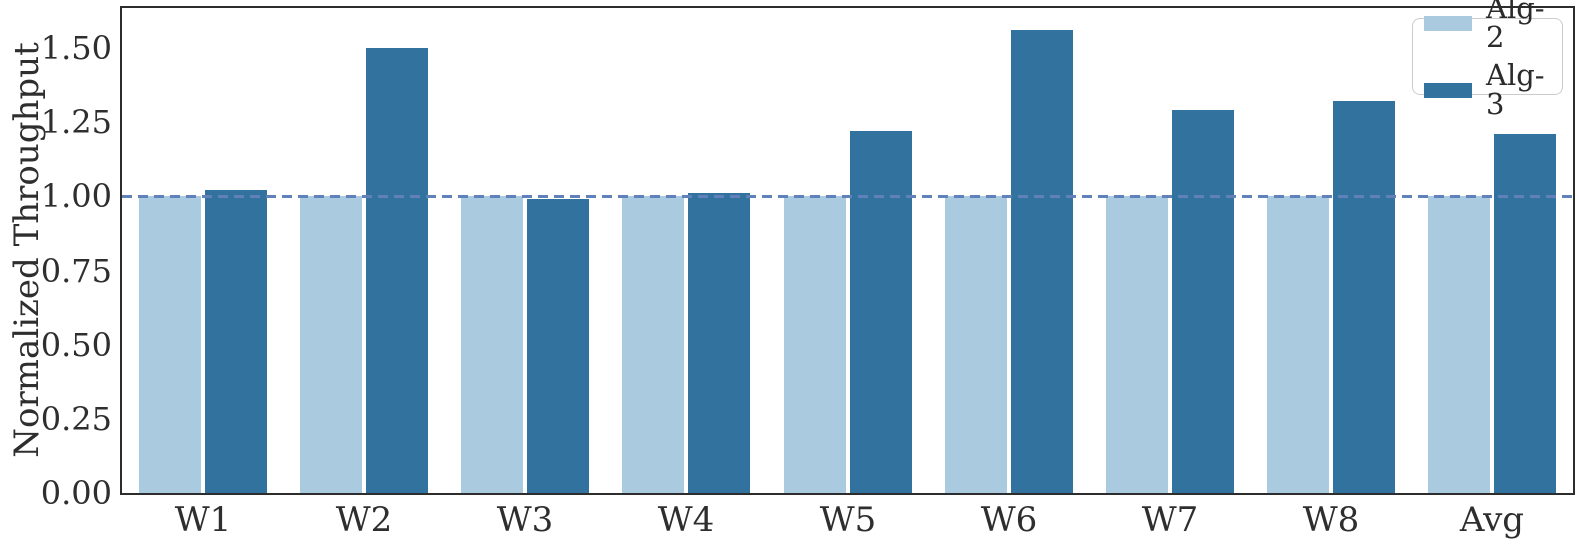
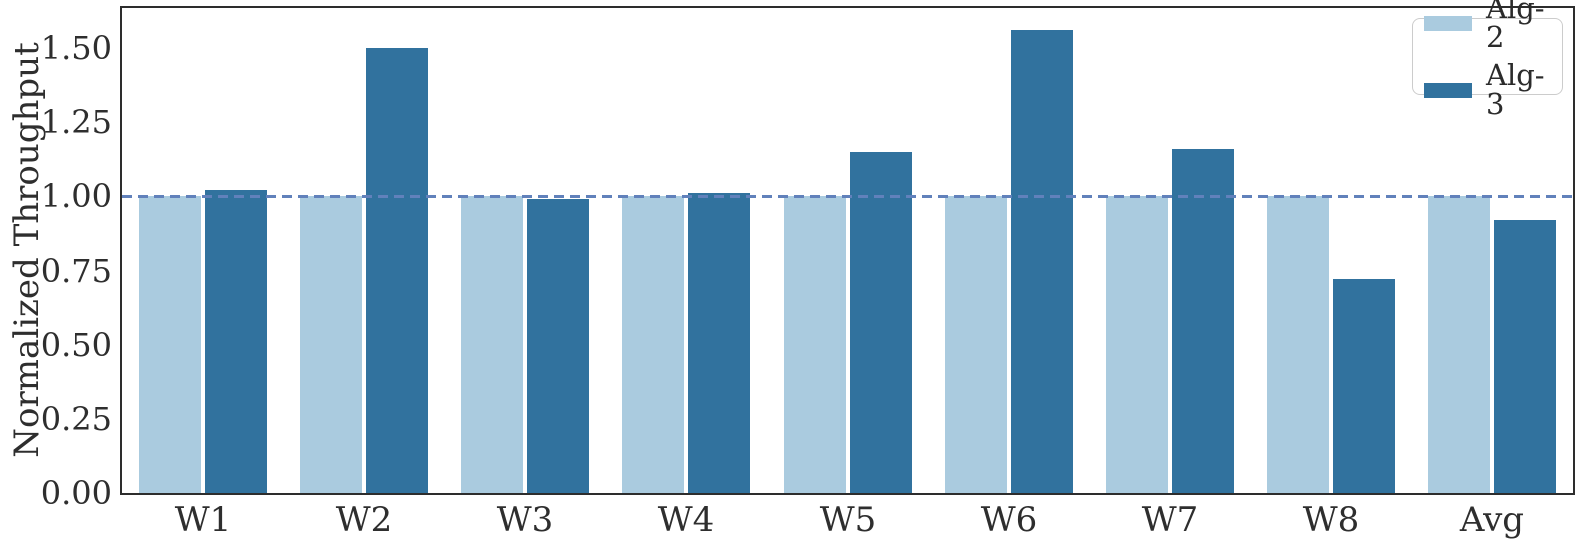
Alg-3/W5: 1.22 -> 1.15
Alg-3/W7: 1.29 -> 1.16
Alg-3/W8: 1.32 -> 0.72
Alg-3/Avg: 1.21 -> 0.92
